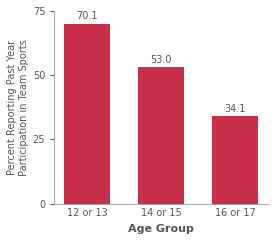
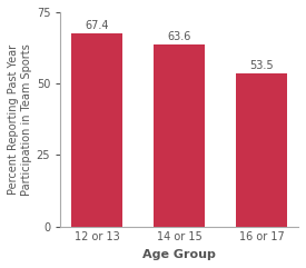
12 or 13: 70.1 -> 67.4
14 or 15: 53.0 -> 63.6
16 or 17: 34.1 -> 53.5
